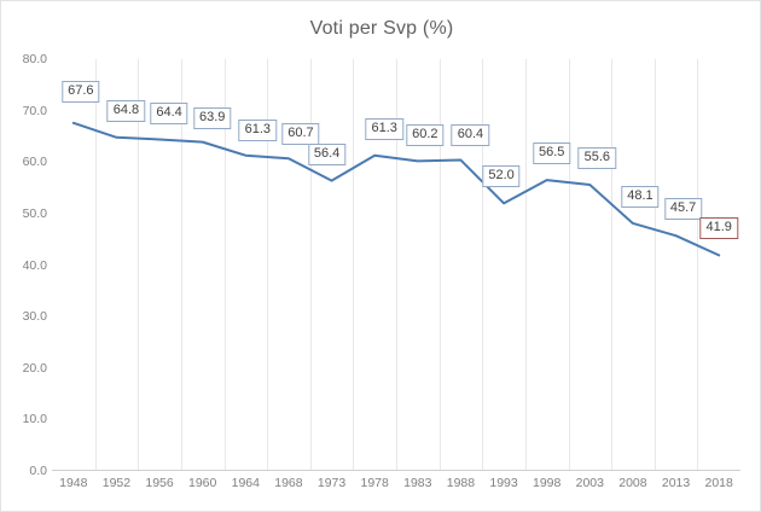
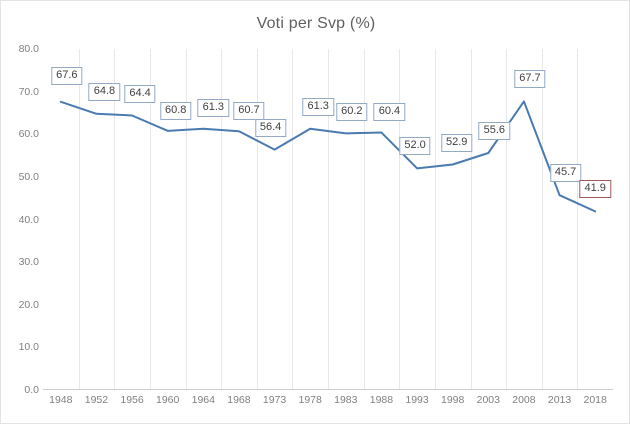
1960: 63.9 -> 60.8
1998: 56.5 -> 52.9
2008: 48.1 -> 67.7
